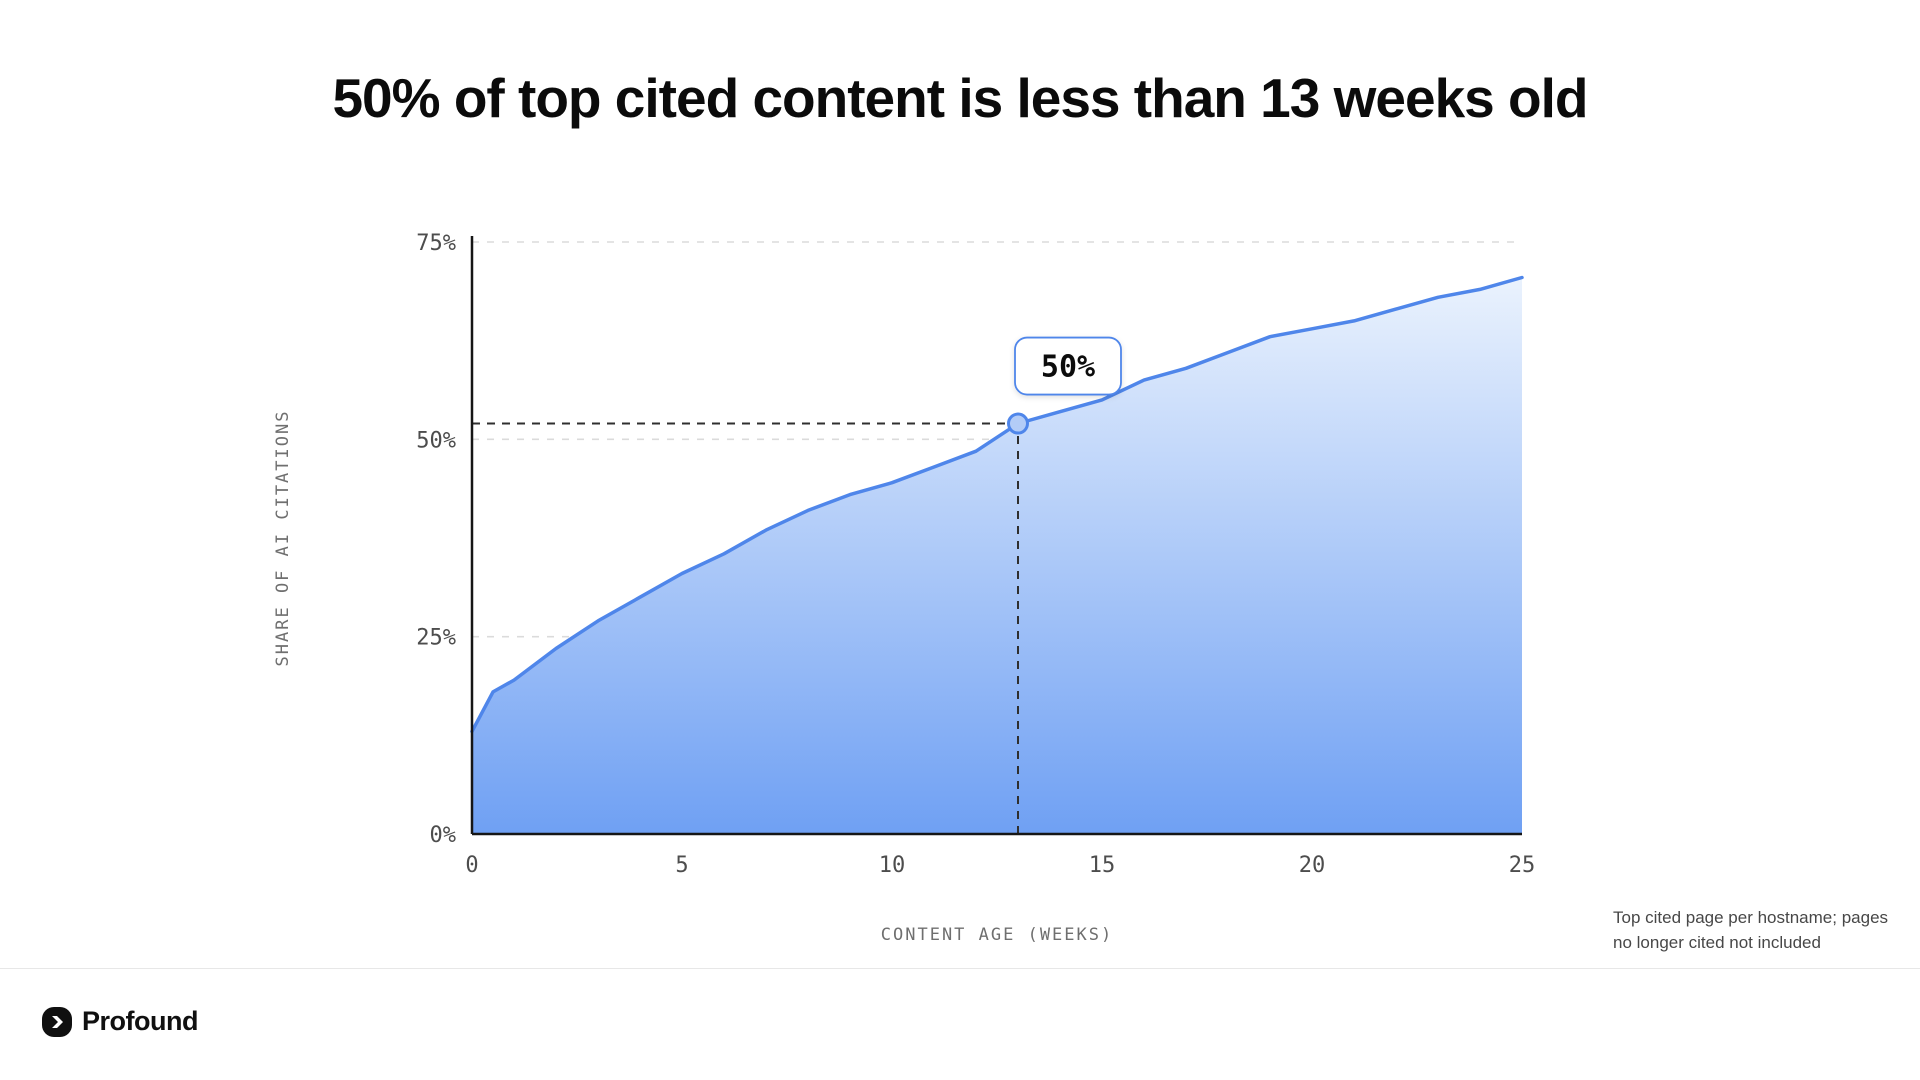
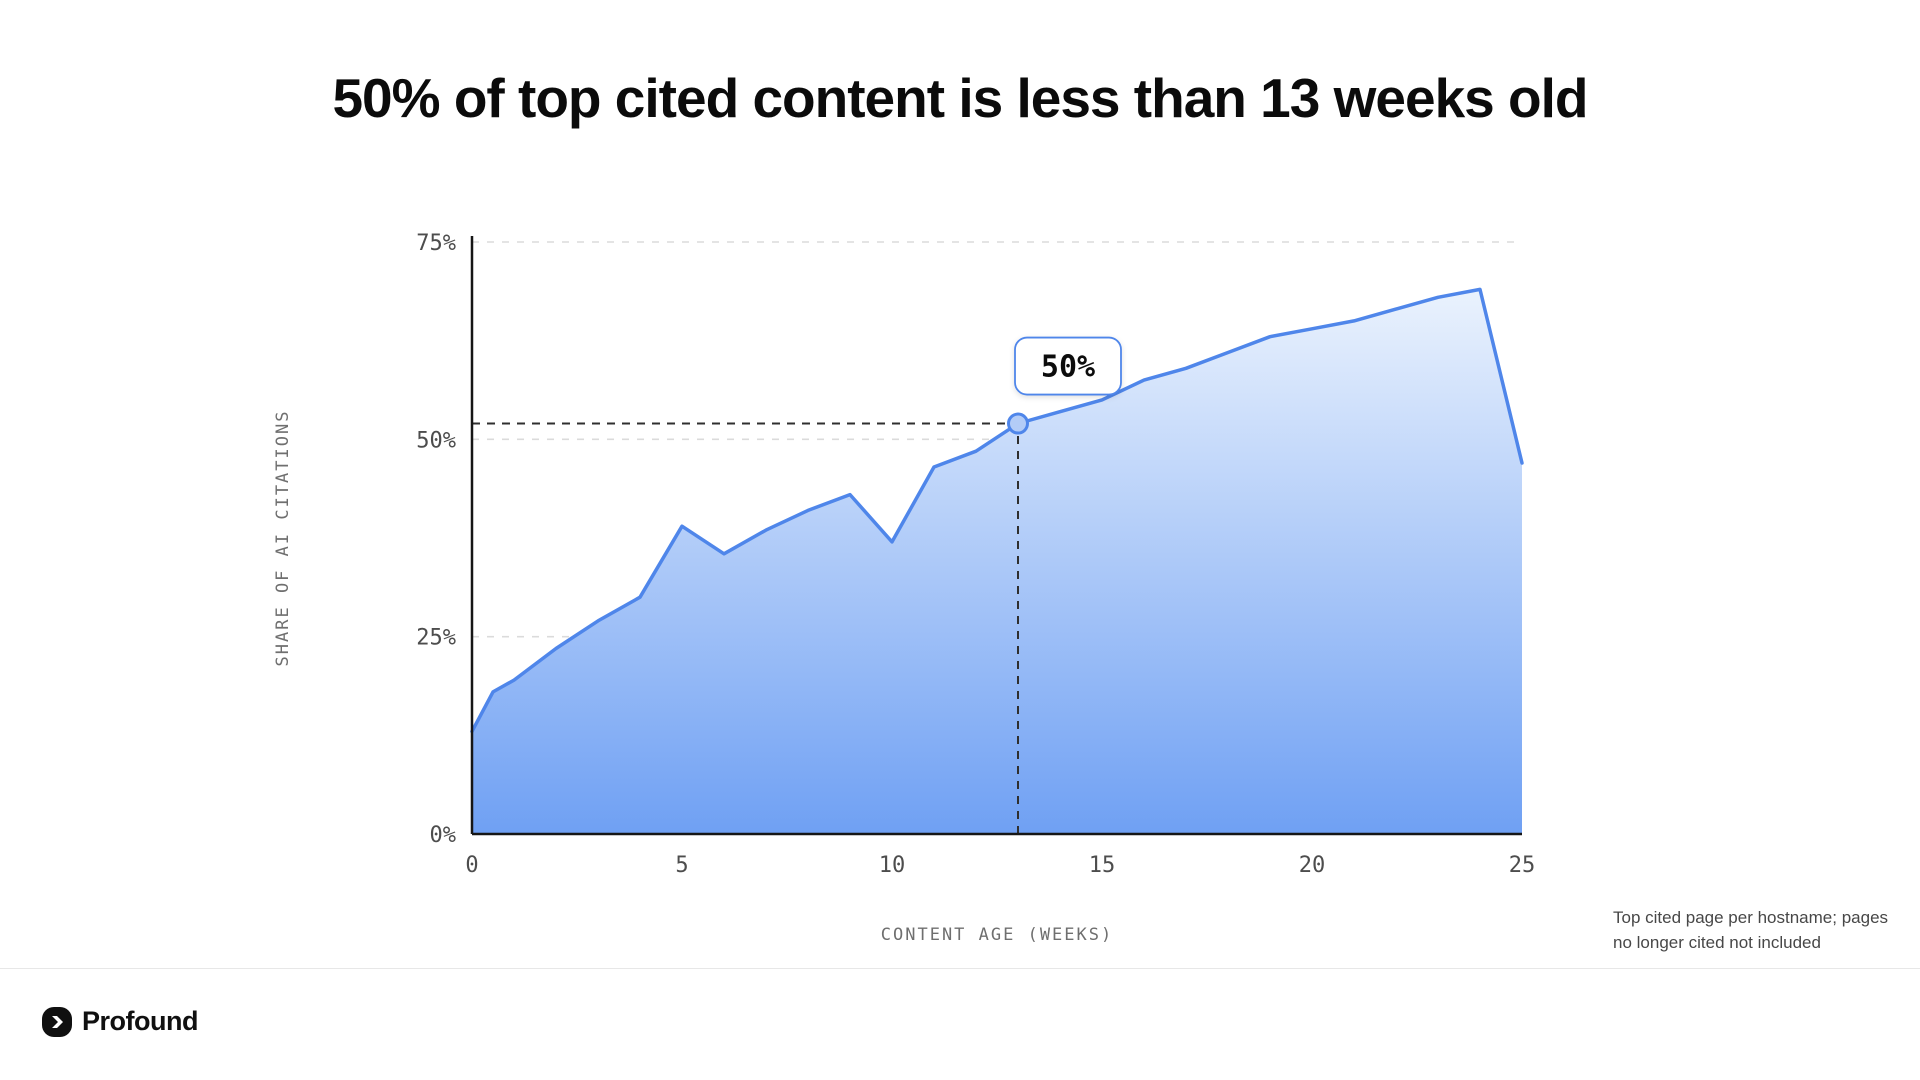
5: 33% -> 39%
10: 44% -> 37%
25: 70% -> 47%
